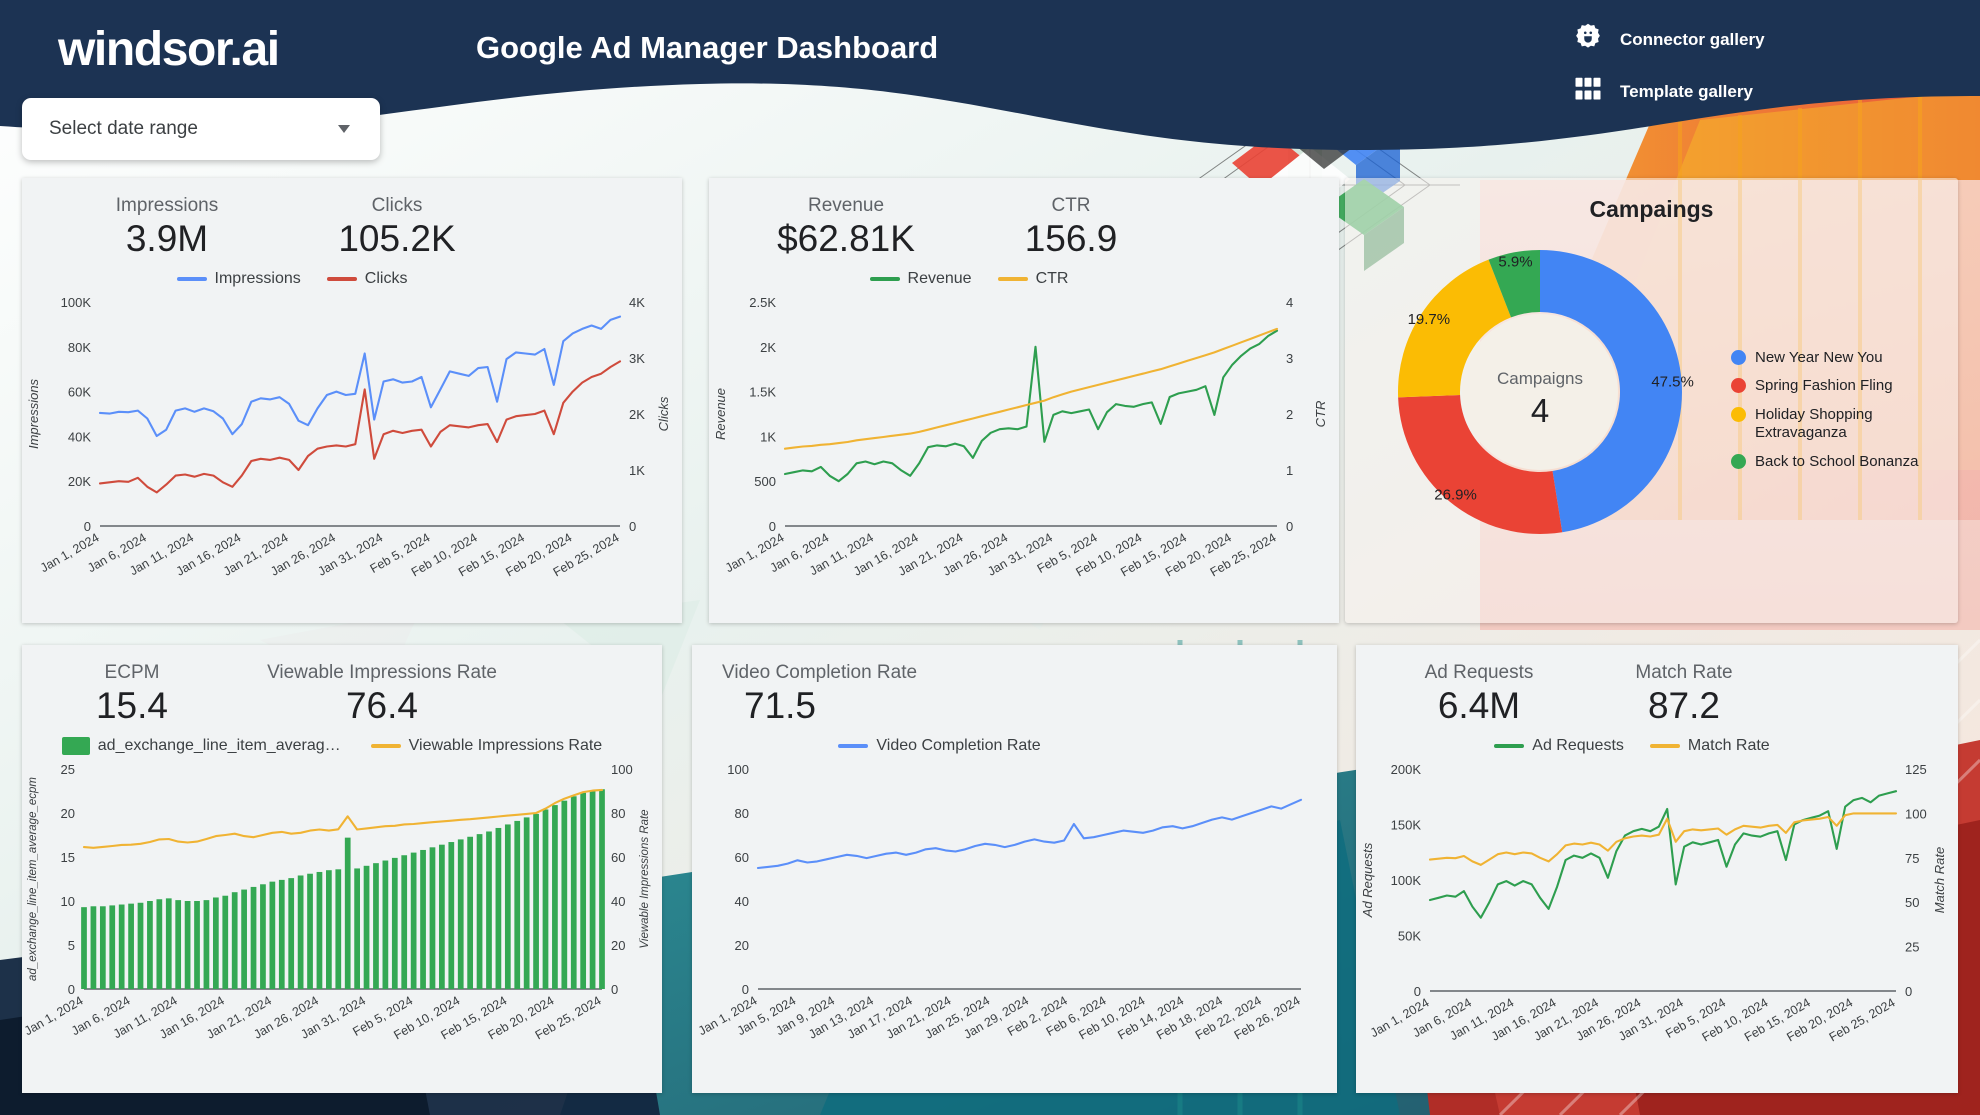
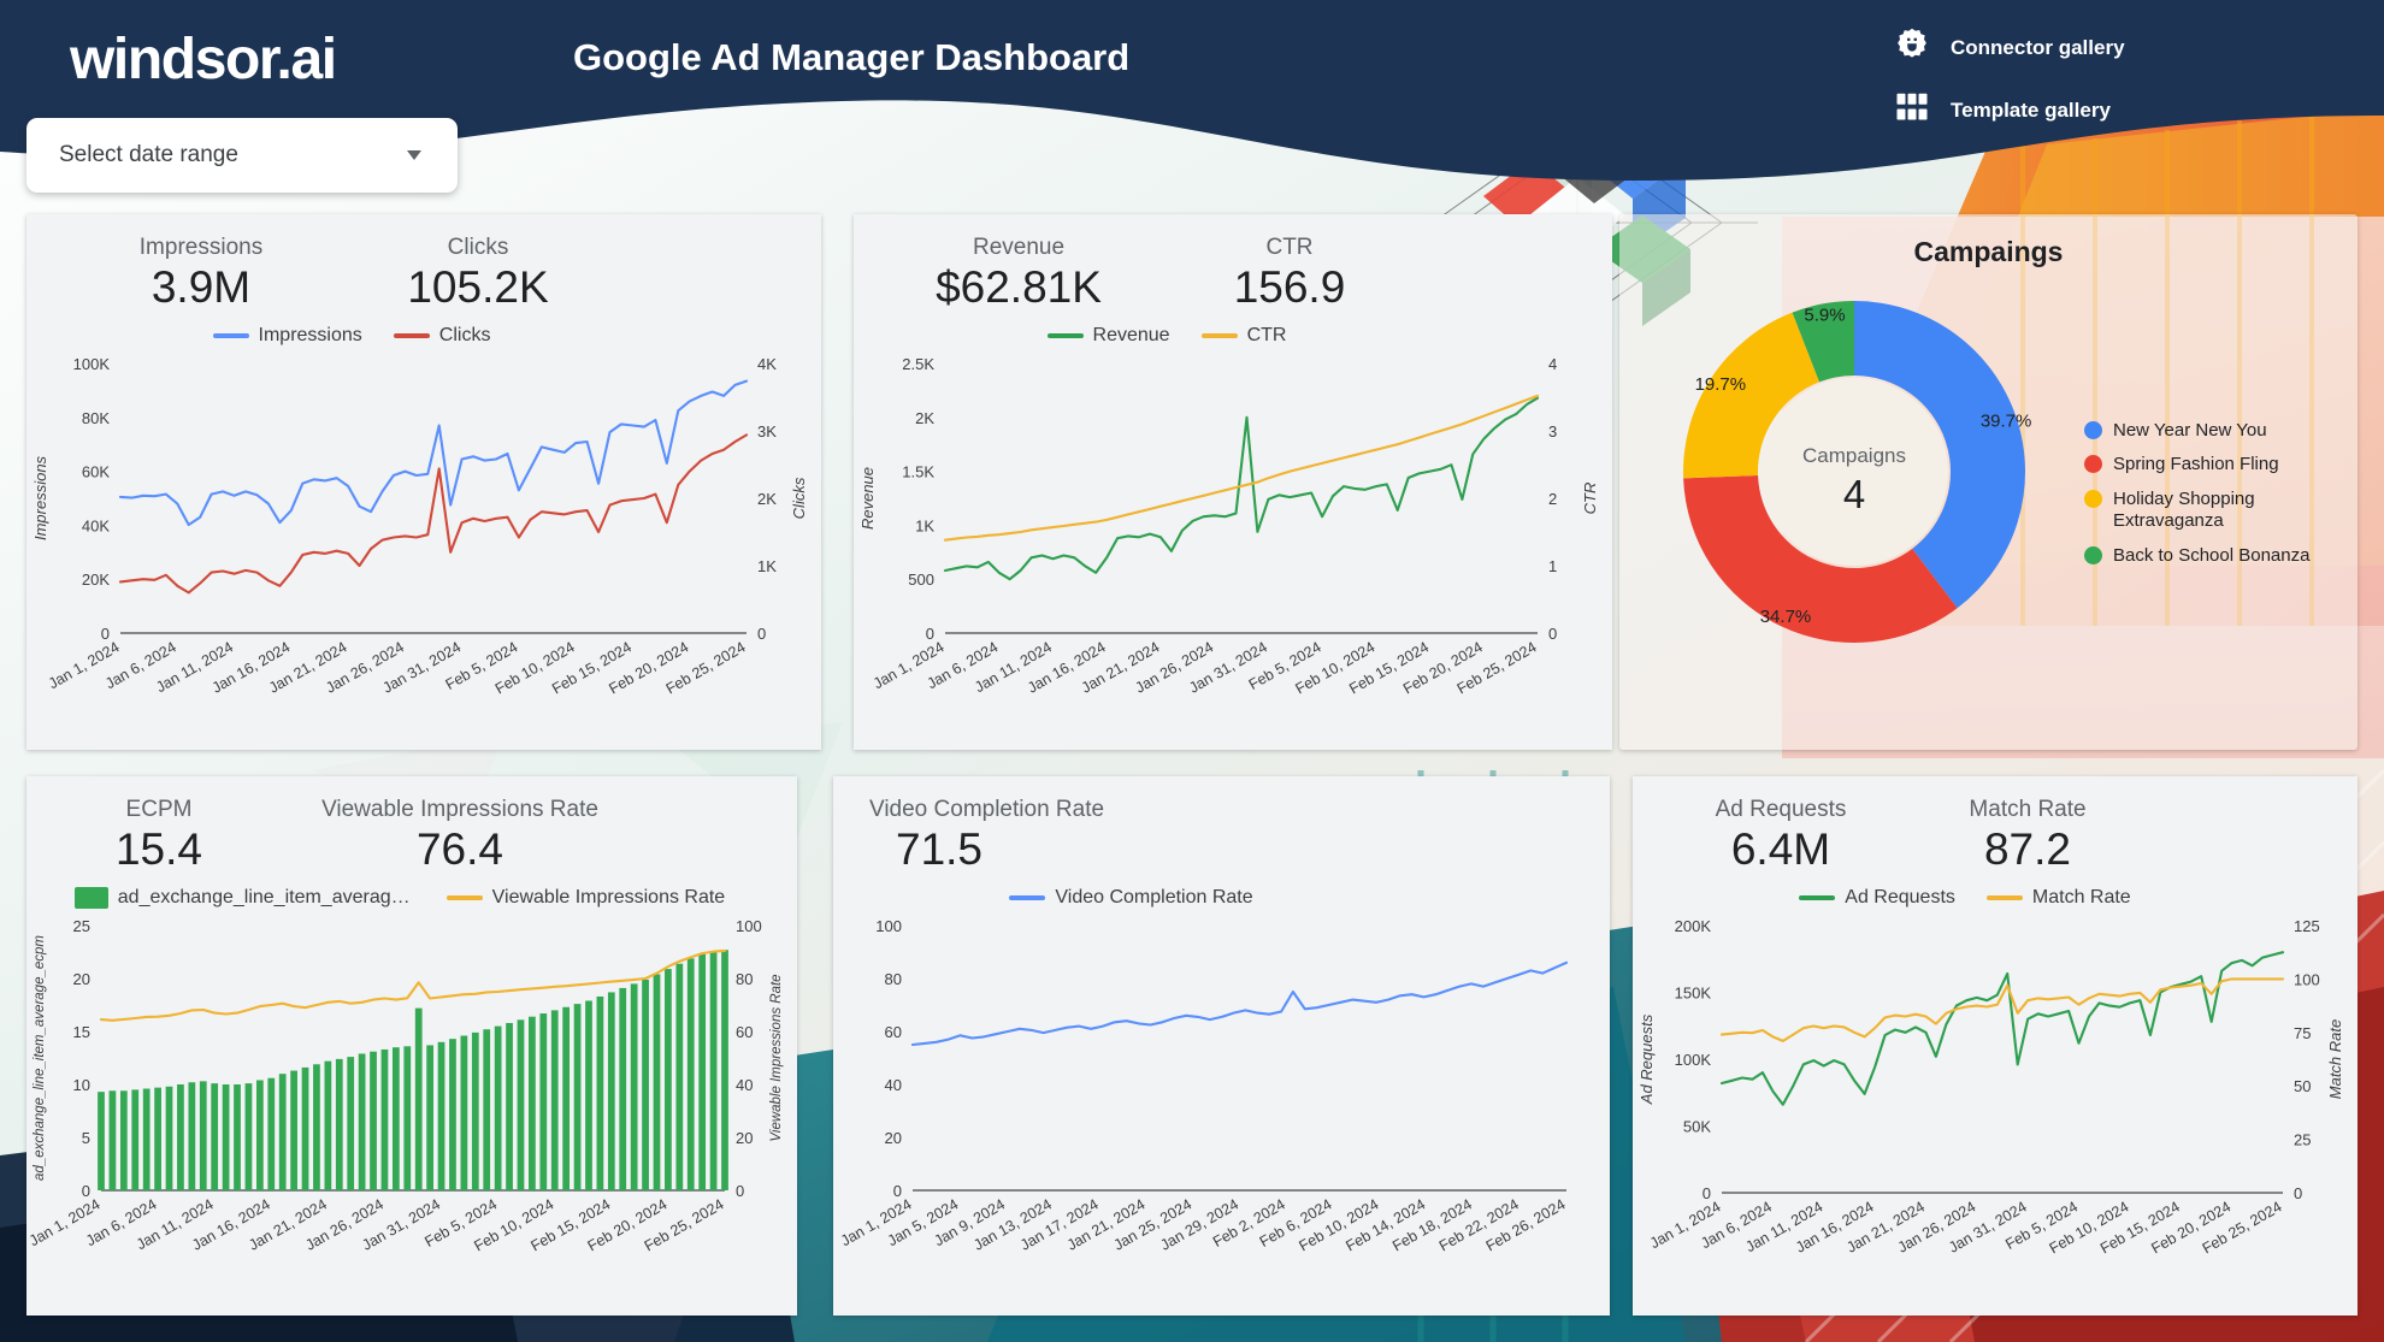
Campaings/New Year New You: 47.5% -> 39.7%
Campaings/Spring Fashion Fling: 26.9% -> 34.7%
